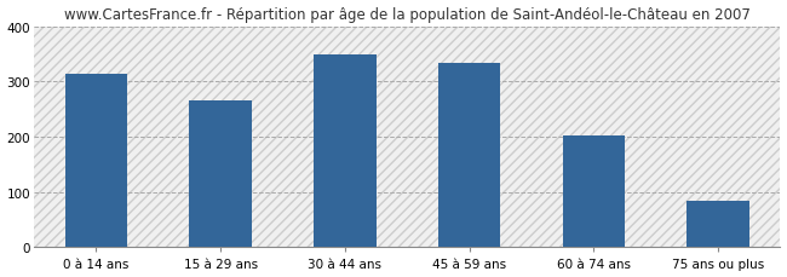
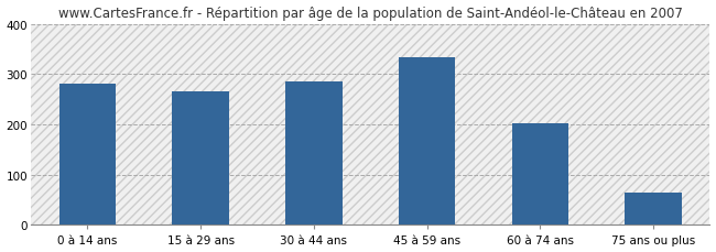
0 à 14 ans: 313 -> 280
30 à 44 ans: 348 -> 285
75 ans ou plus: 84 -> 65
